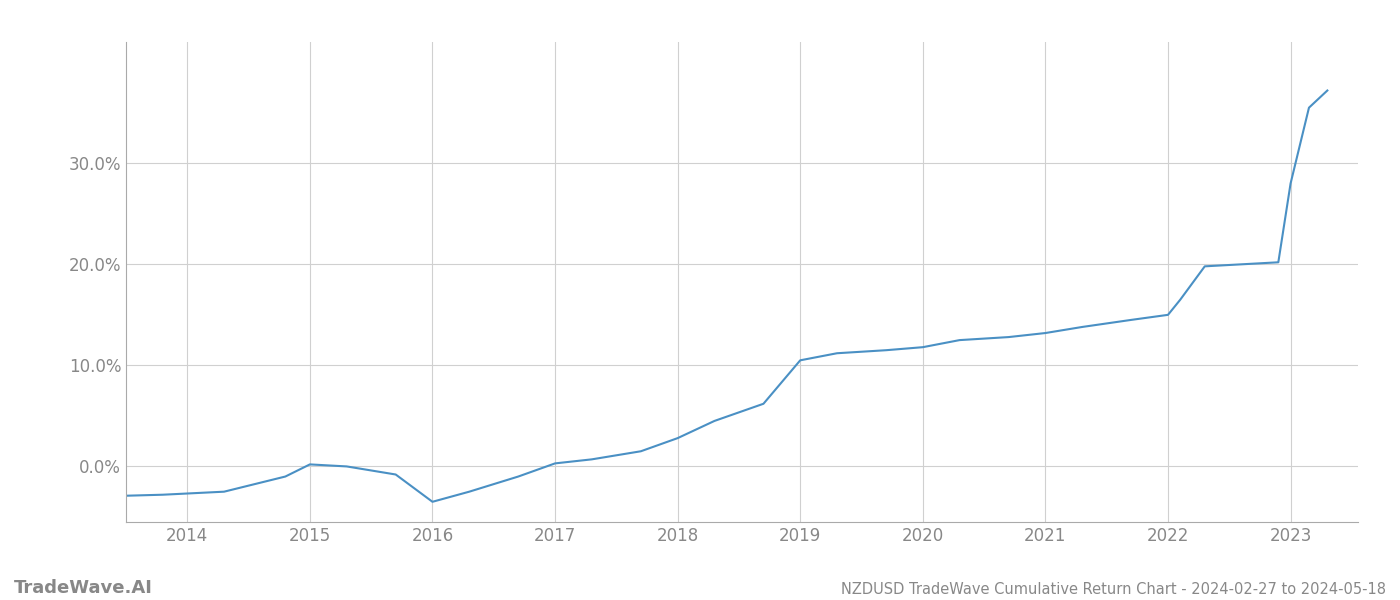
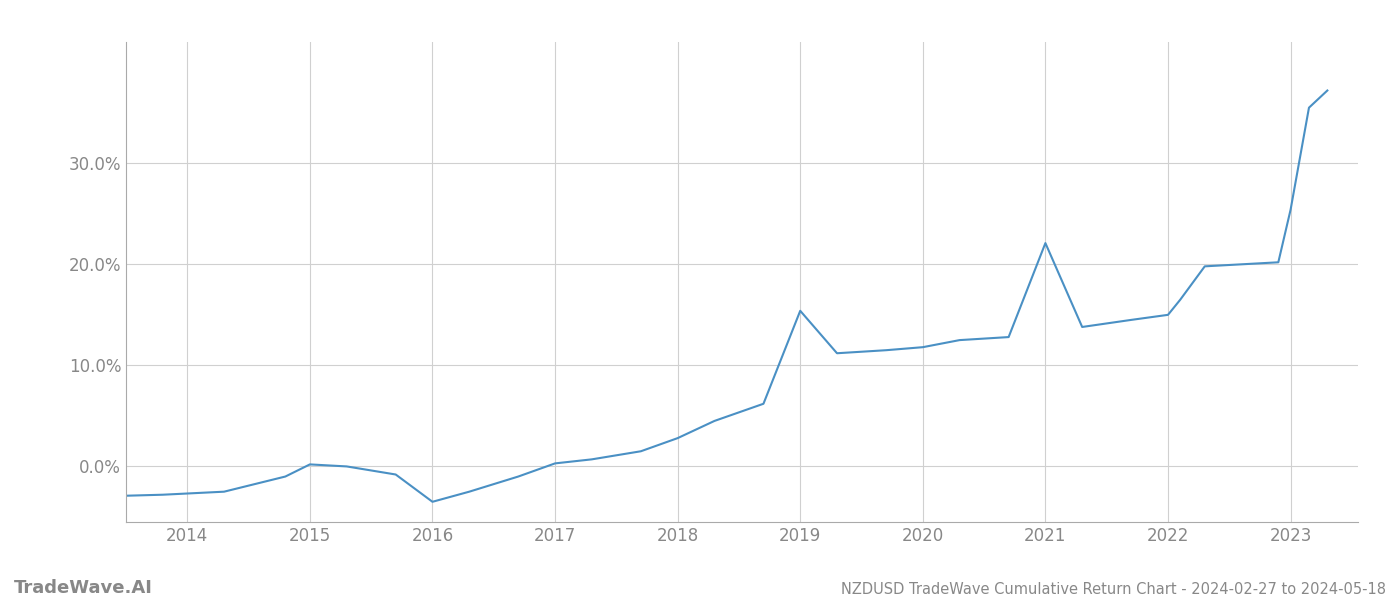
2019: 10.5% -> 15.4%
2021: 13.2% -> 22.1%
2023: 28.0% -> 25.4%
